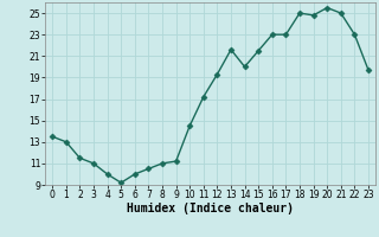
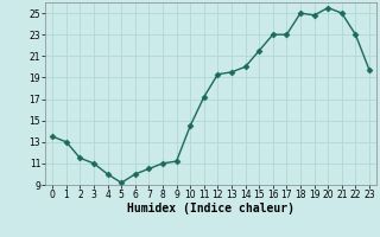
13: 21.6 -> 19.5
